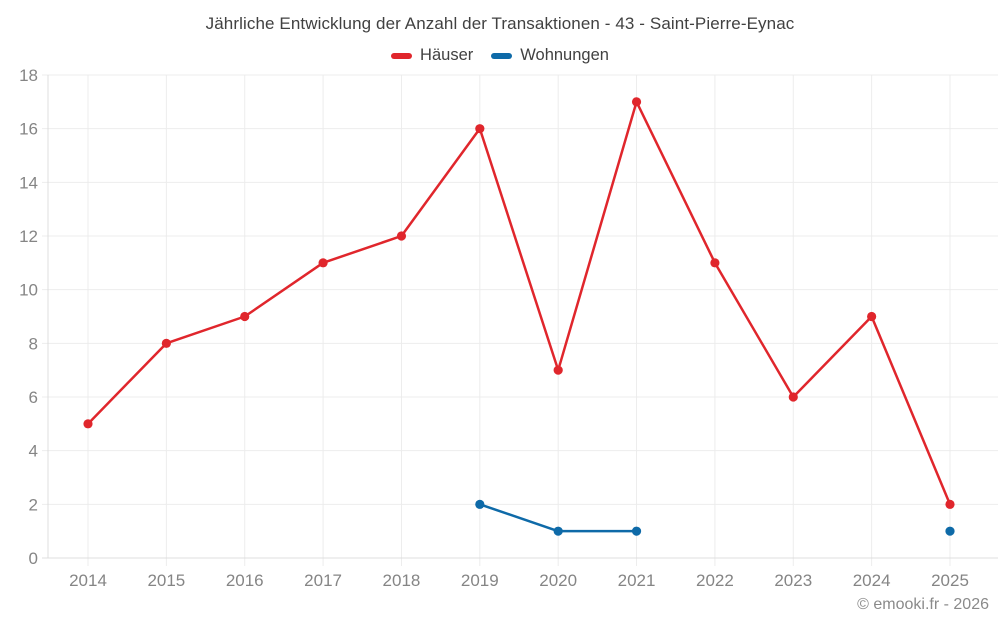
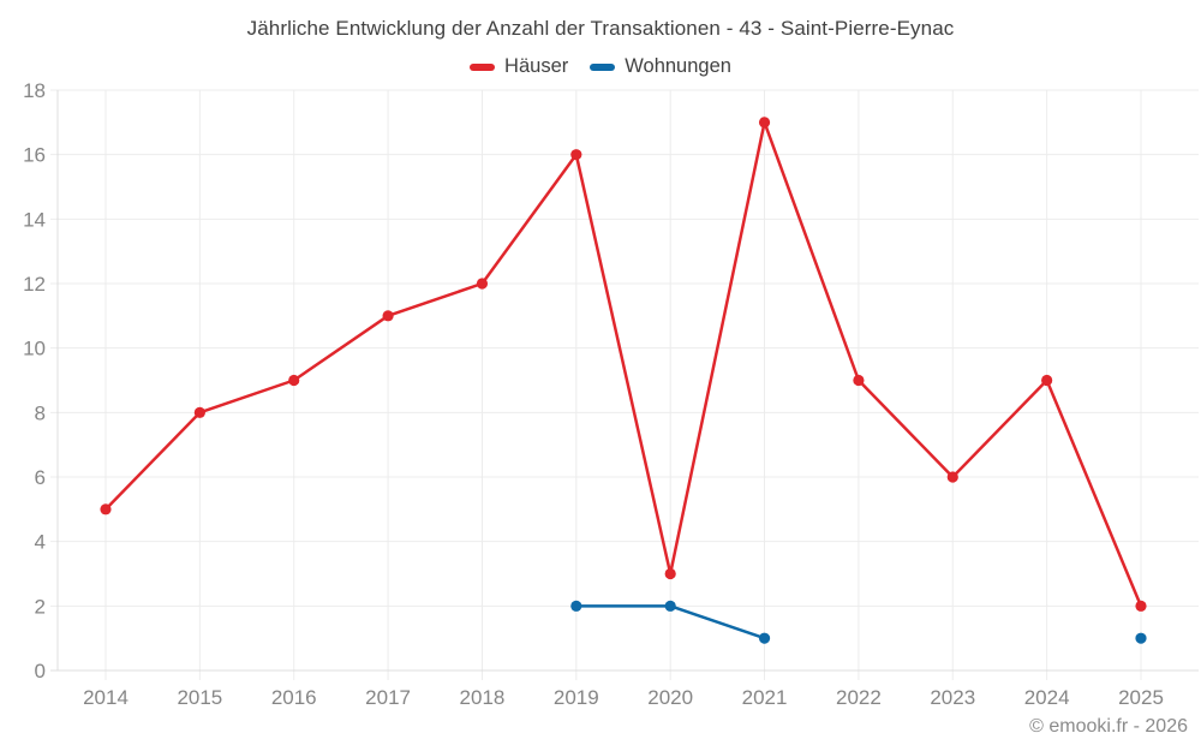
Häuser/2020: 7 -> 3
Wohnungen/2020: 1 -> 2
Häuser/2022: 11 -> 9
